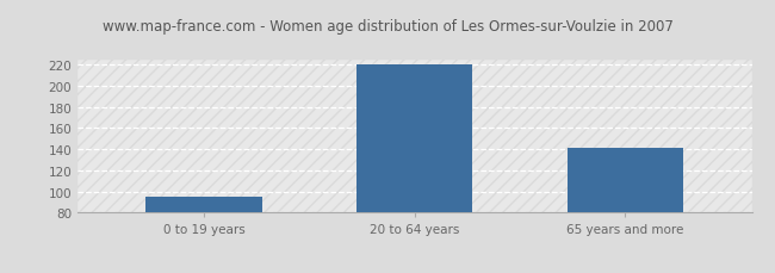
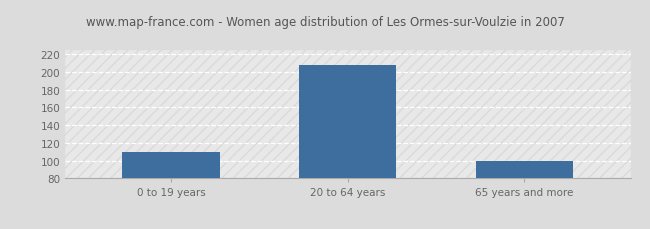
0 to 19 years: 95 -> 110
20 to 64 years: 220 -> 208
65 years and more: 141 -> 100
